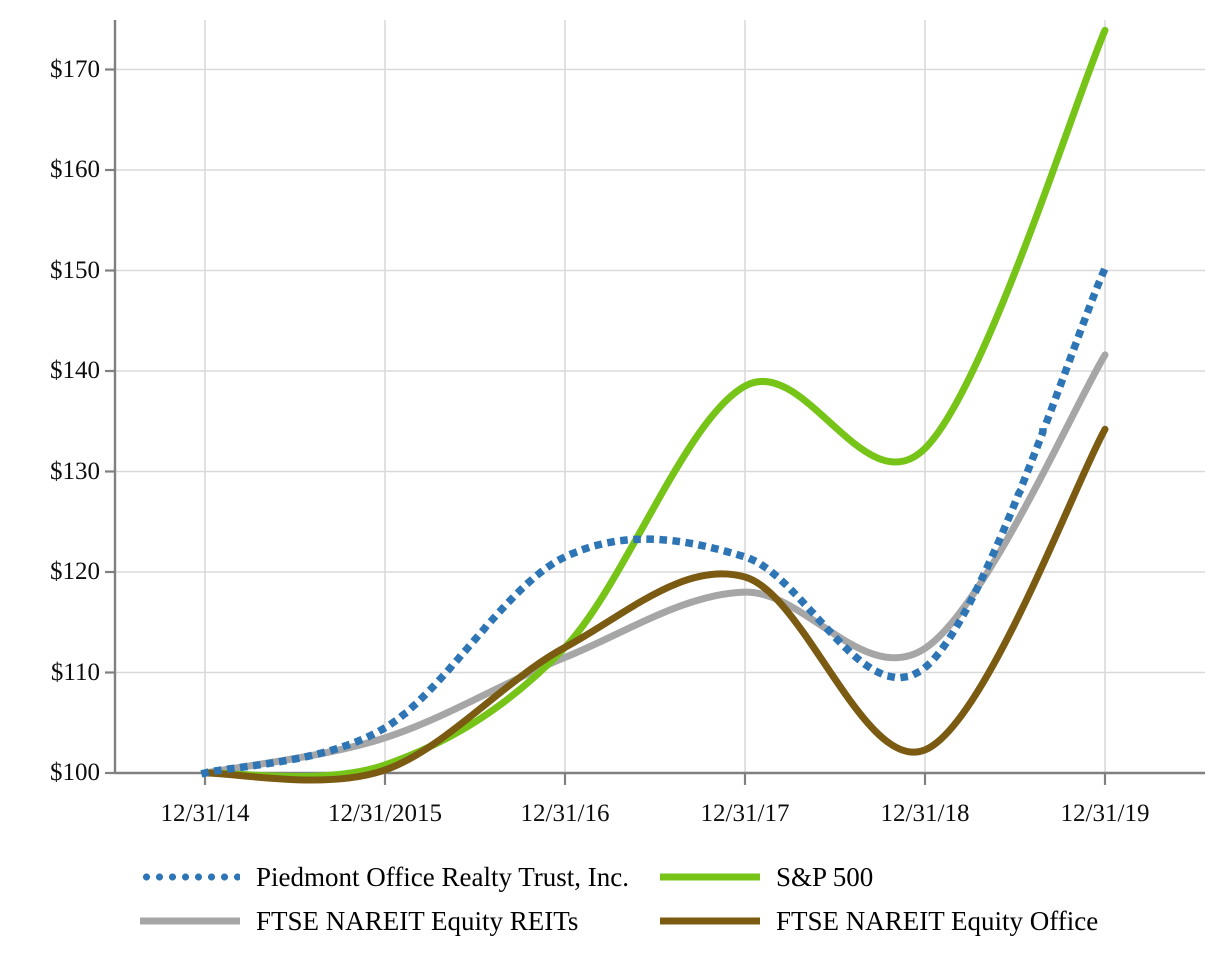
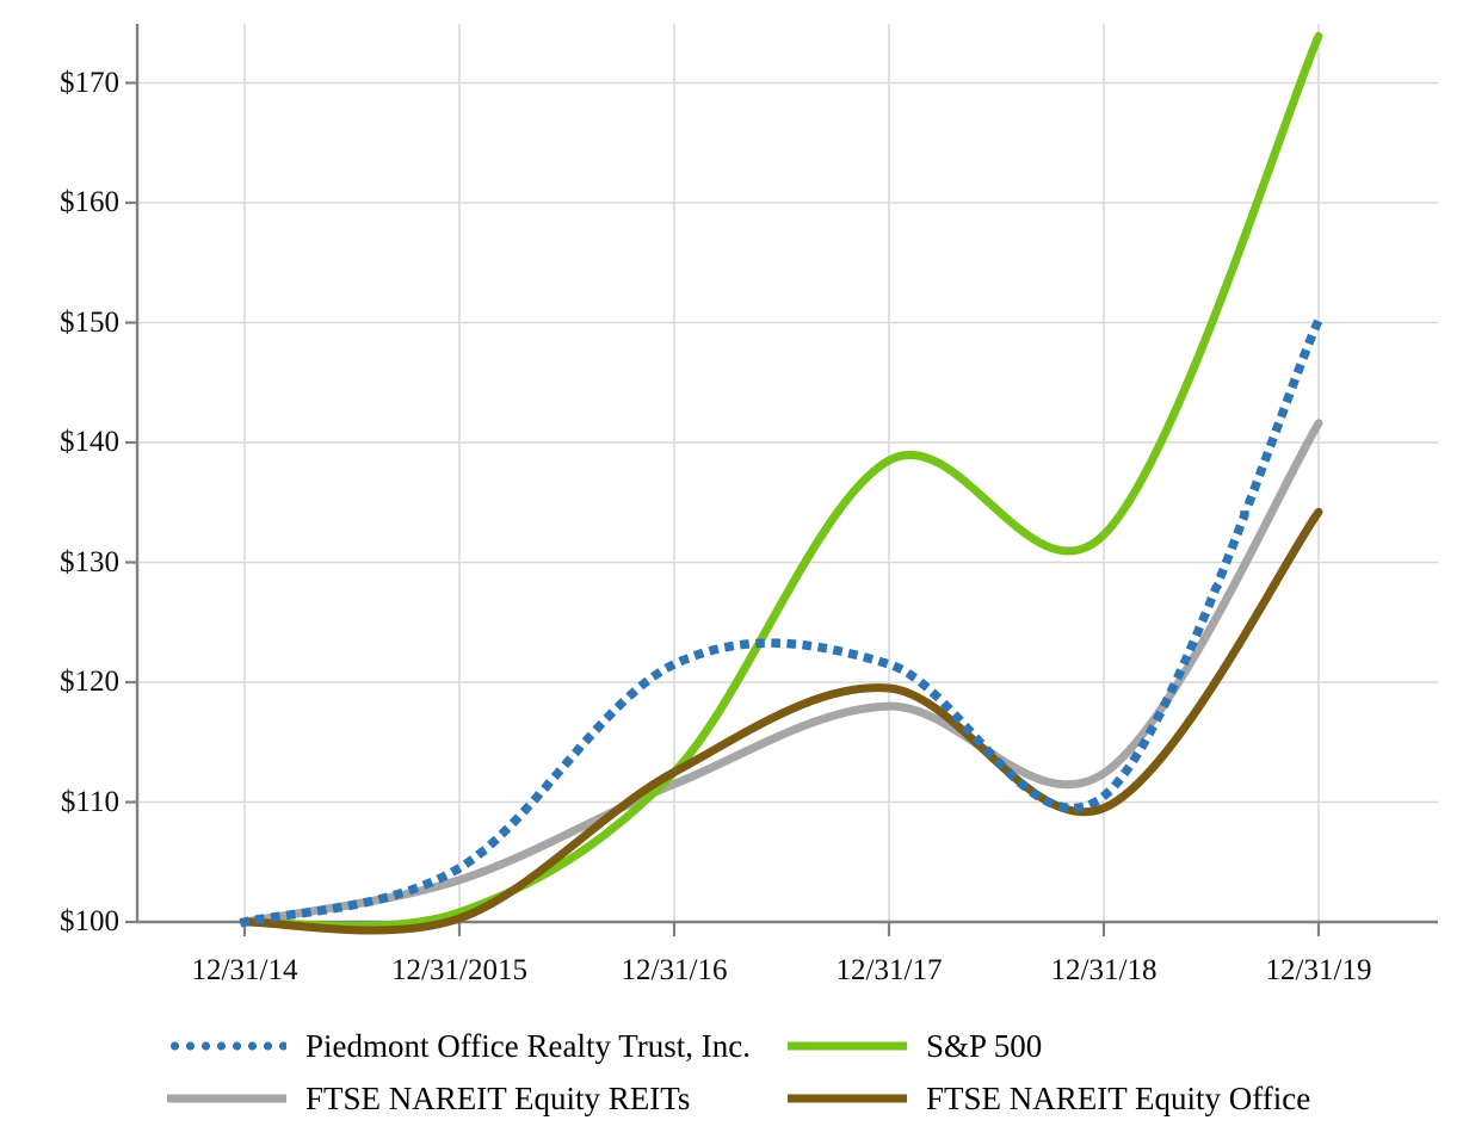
FTSE NAREIT Equity Office/12/31/18: $102.3 -> $109.5
